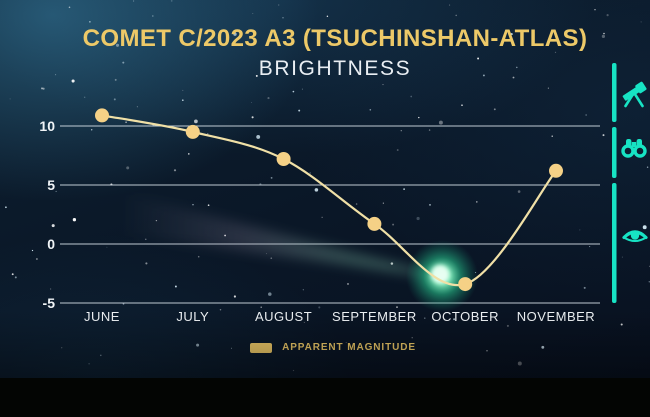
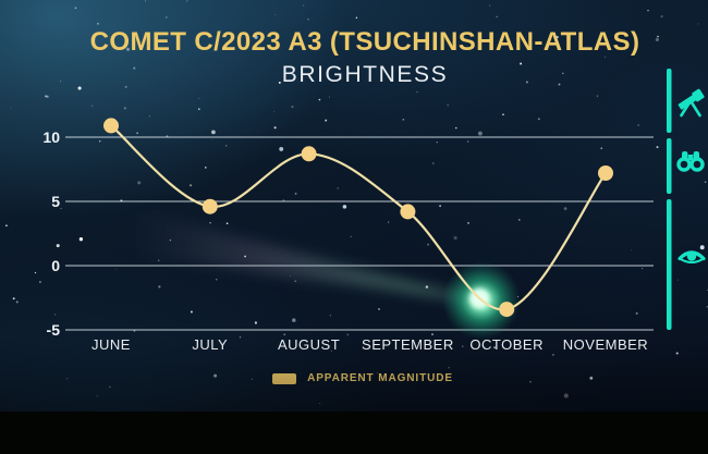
JULY: 9.5 -> 4.6
AUGUST: 7.2 -> 8.7
SEPTEMBER: 1.7 -> 4.2
NOVEMBER: 6.2 -> 7.2
